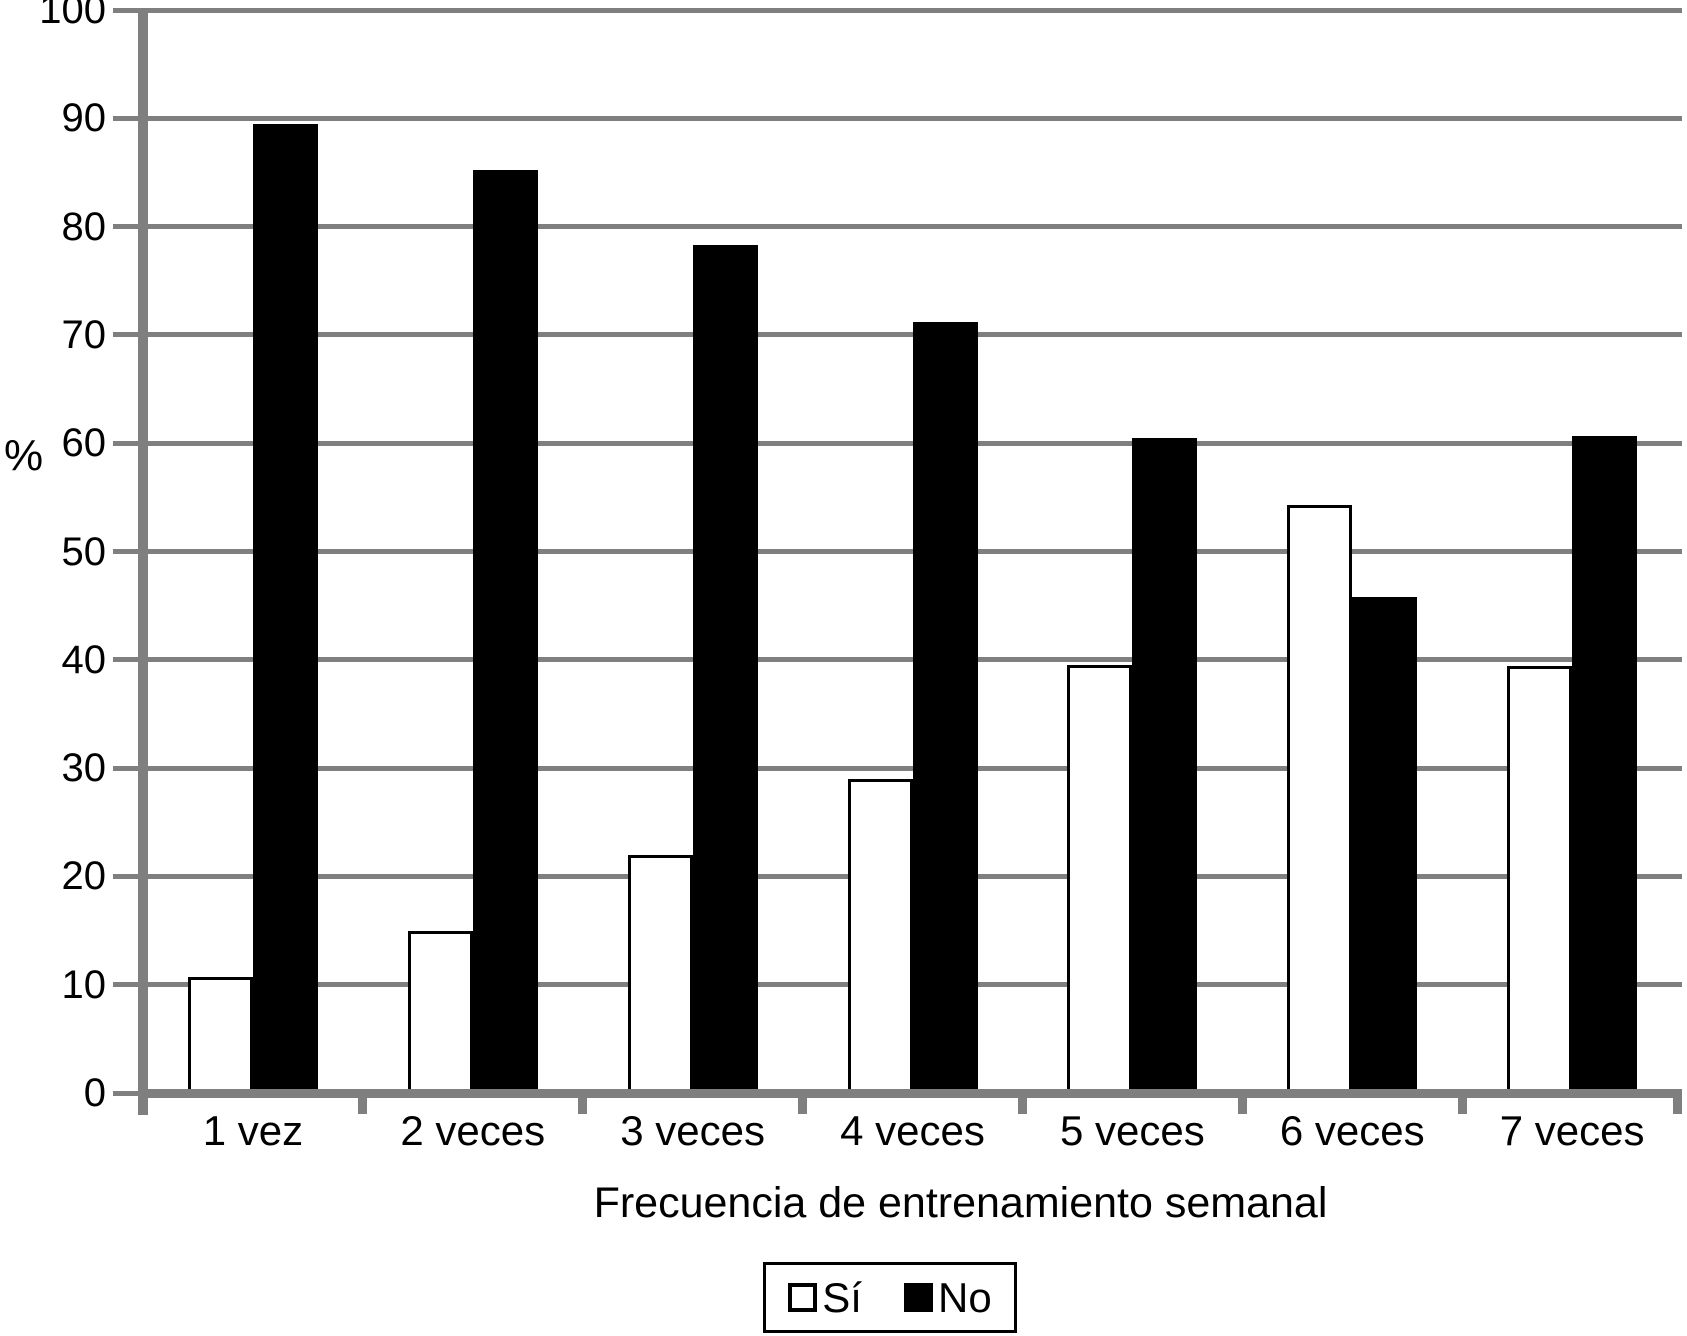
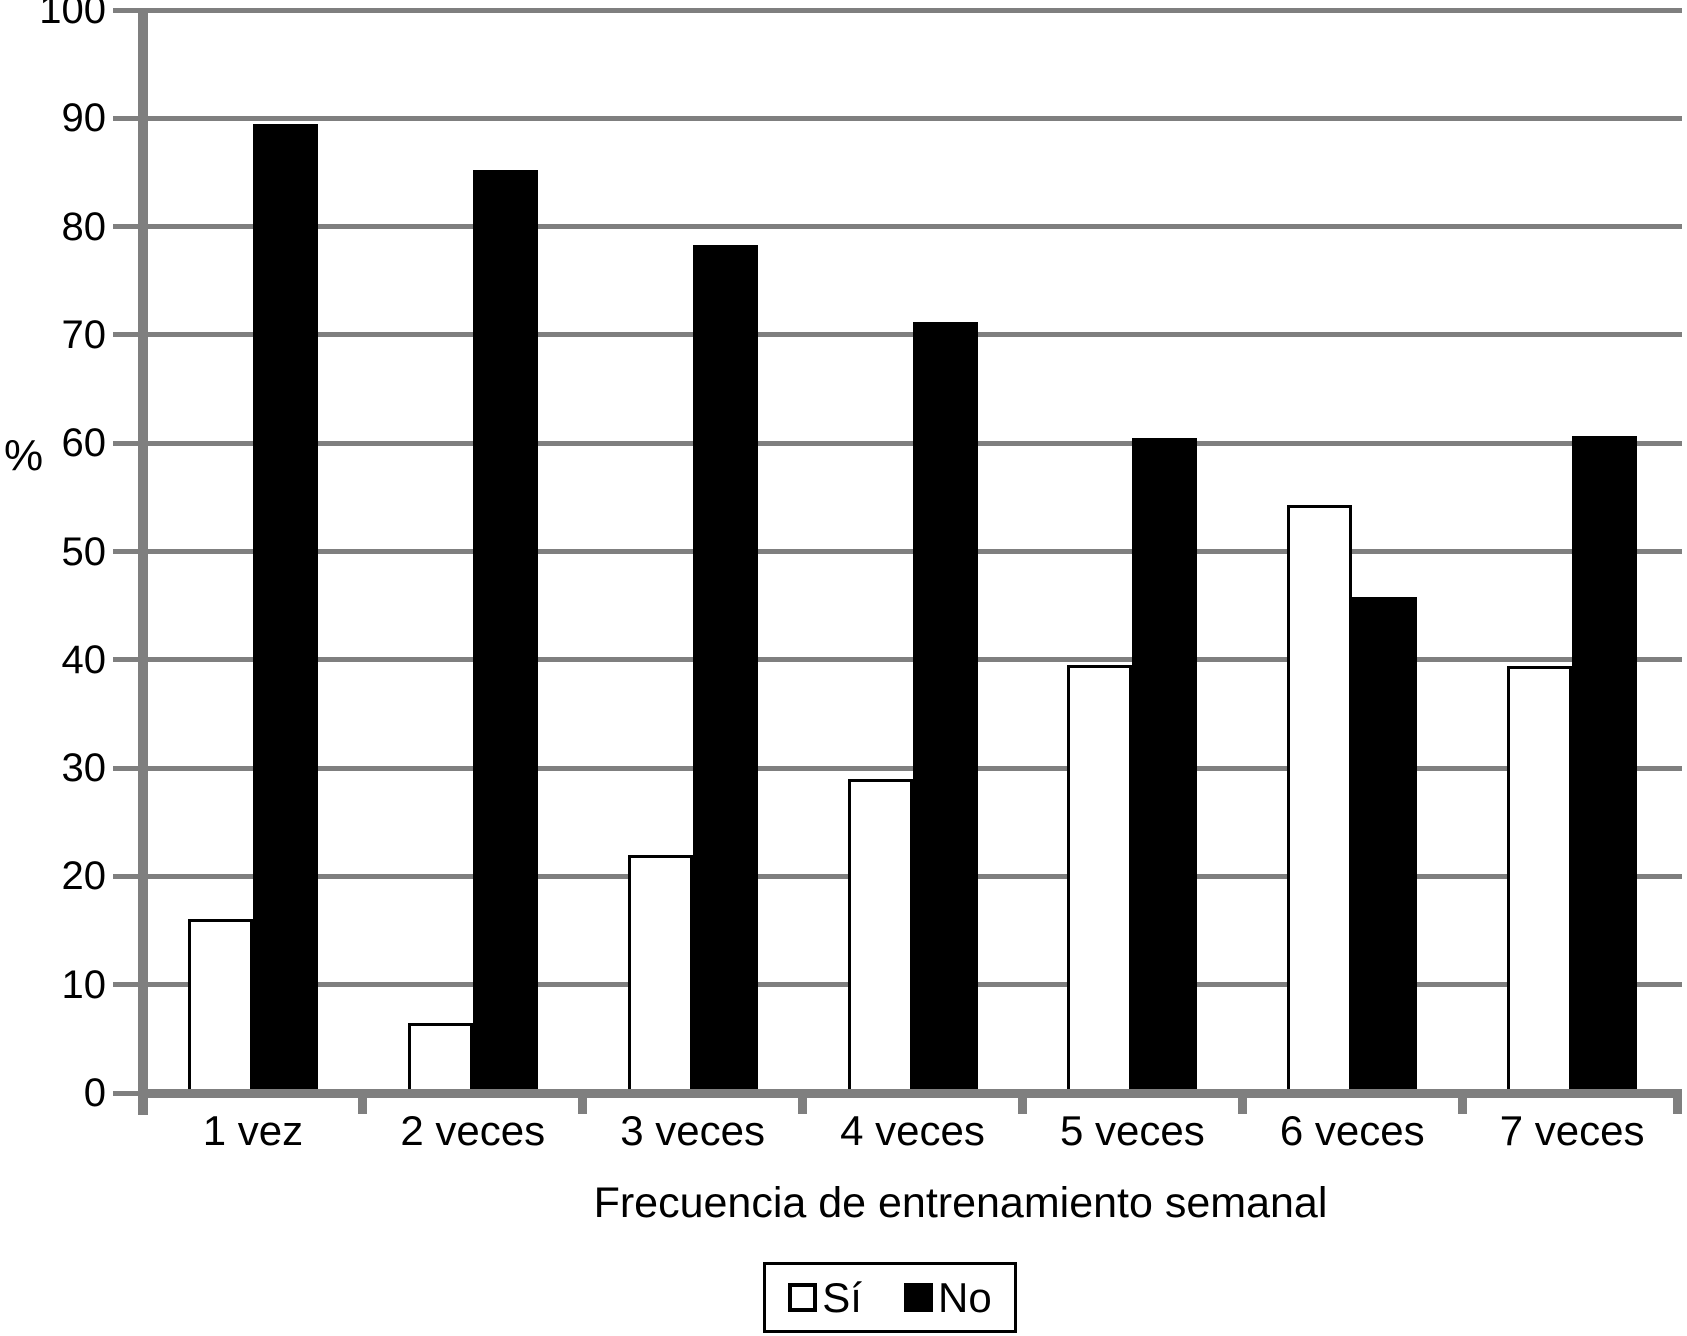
Sí/1 vez: 10.7 -> 16.1
Sí/2 veces: 15.0 -> 6.5
